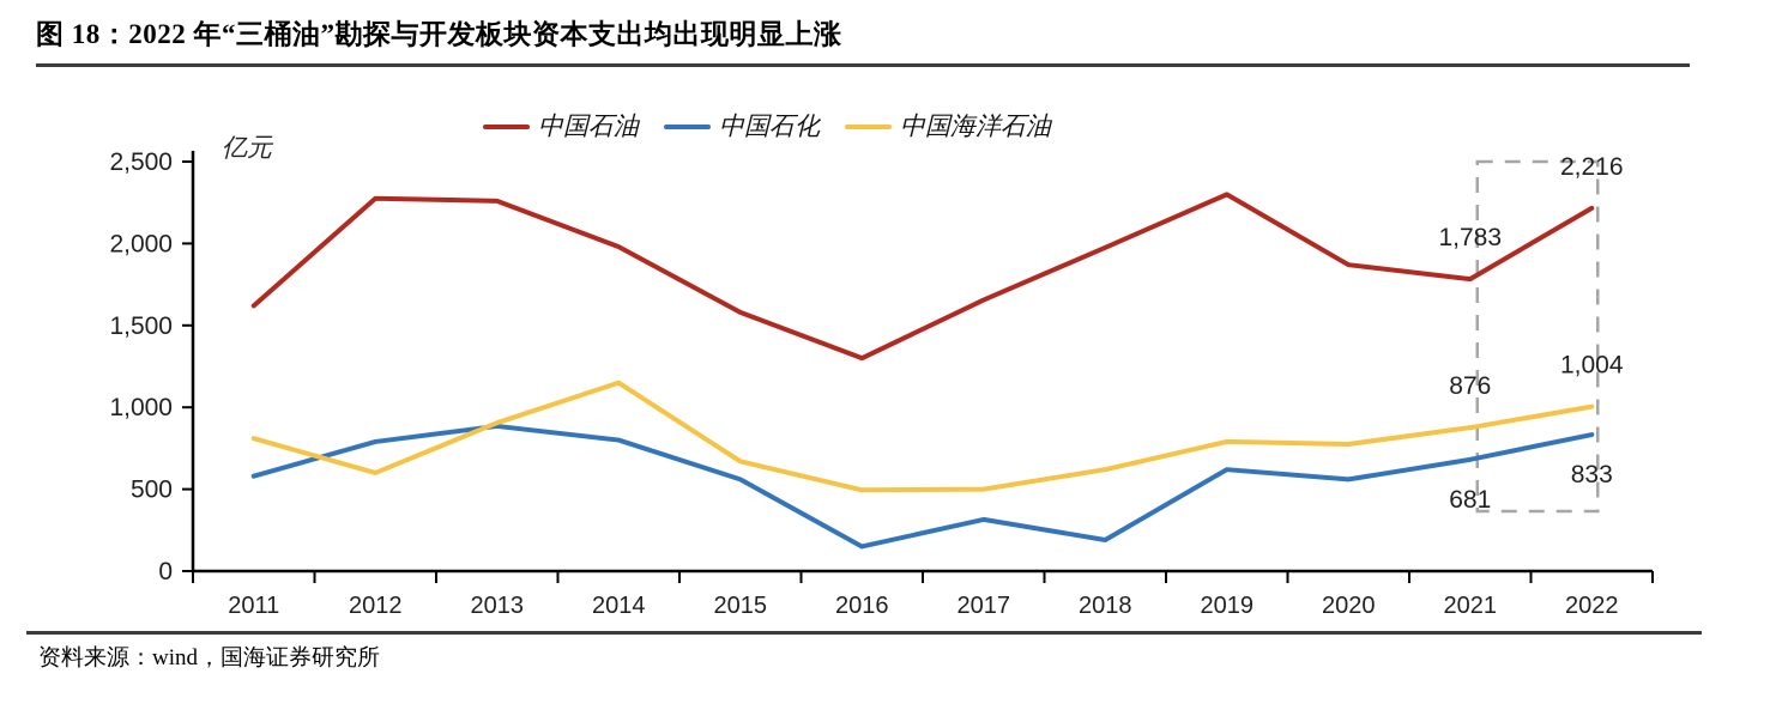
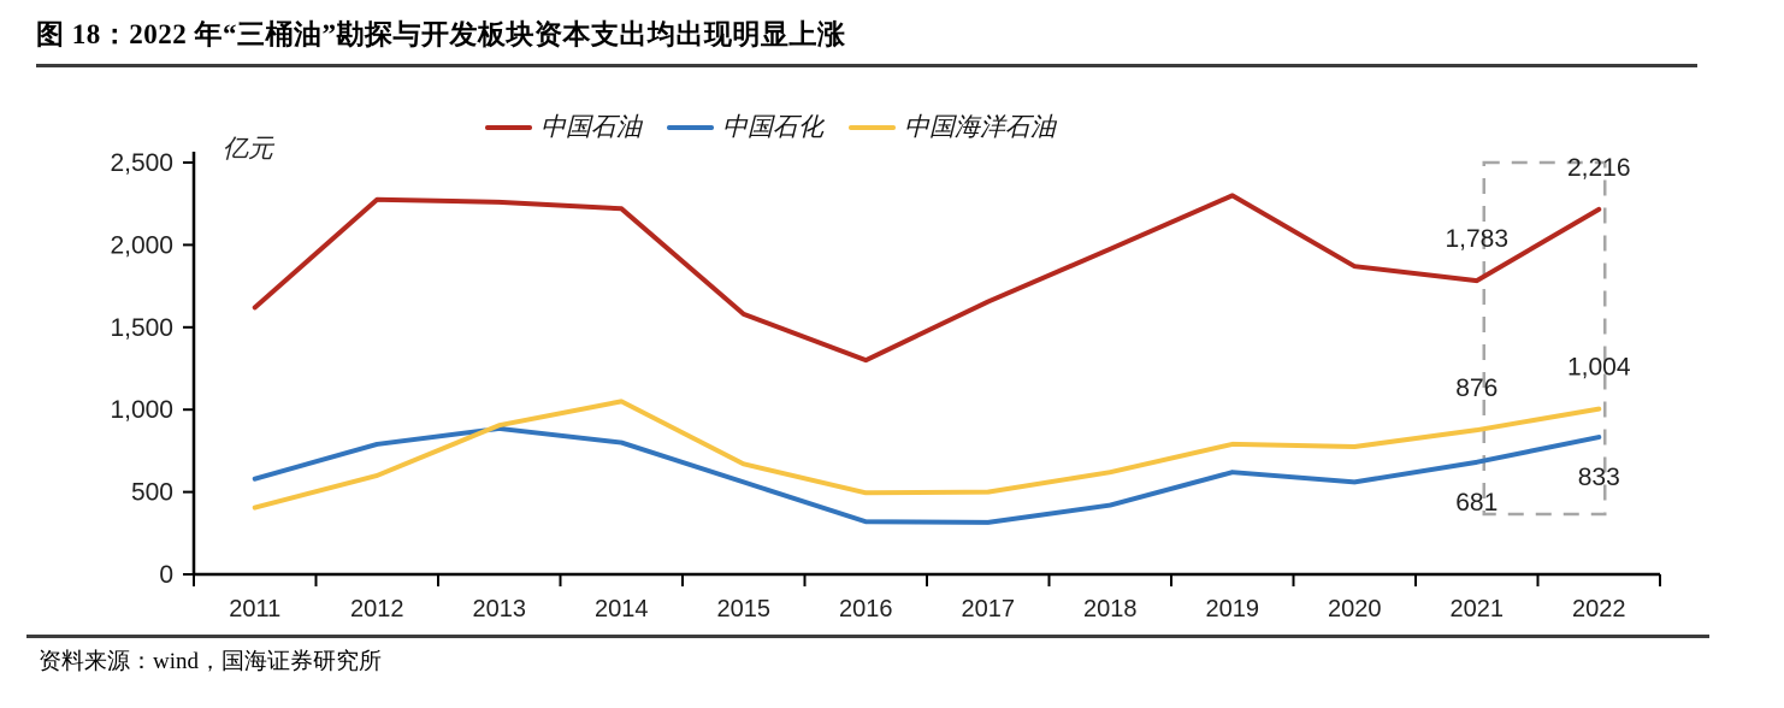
中国海洋石油/2011: 810 -> 400
中国石油/2014: 1980 -> 2220
中国海洋石油/2014: 1150 -> 1050
中国石化/2016: 150 -> 320
中国石化/2018: 190 -> 420
